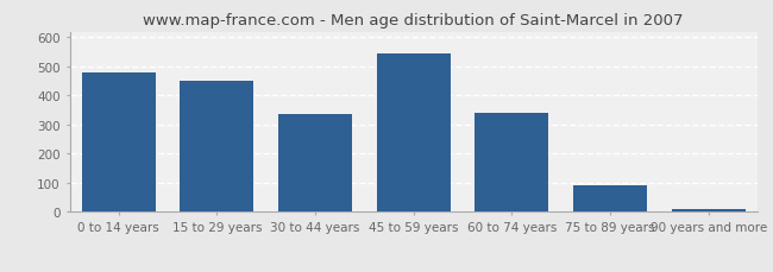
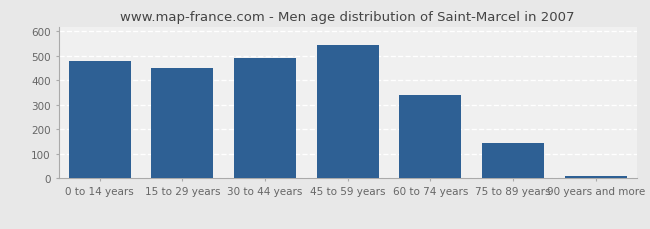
30 to 44 years: 335 -> 490
75 to 89 years: 90 -> 145
